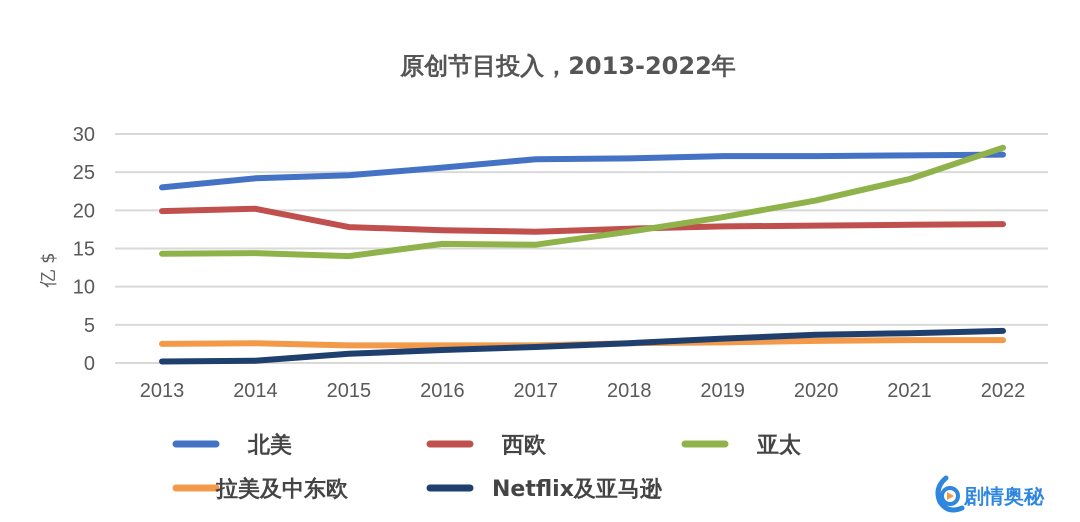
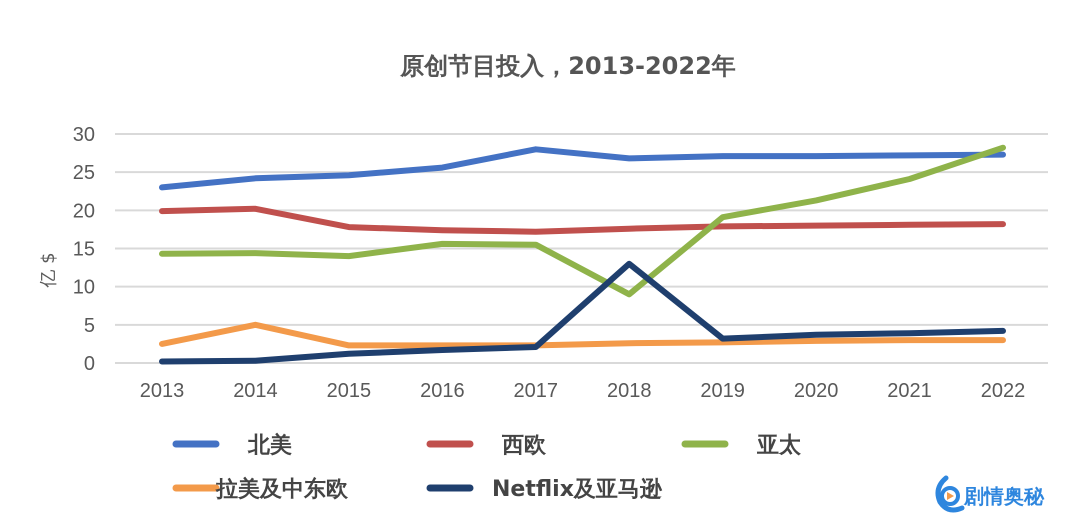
拉美及中东欧/2014: 3 -> 5
北美/2017: 27 -> 28
亚太/2018: 17 -> 9
Netflix及亚马逊/2018: 3 -> 13
